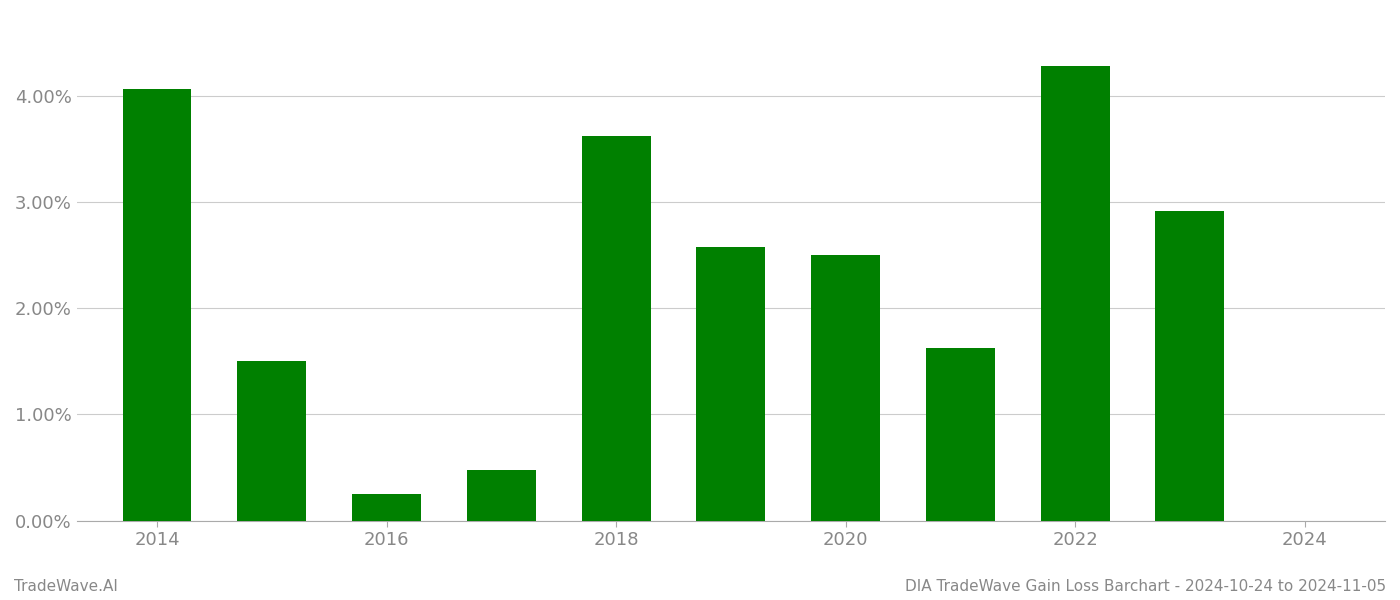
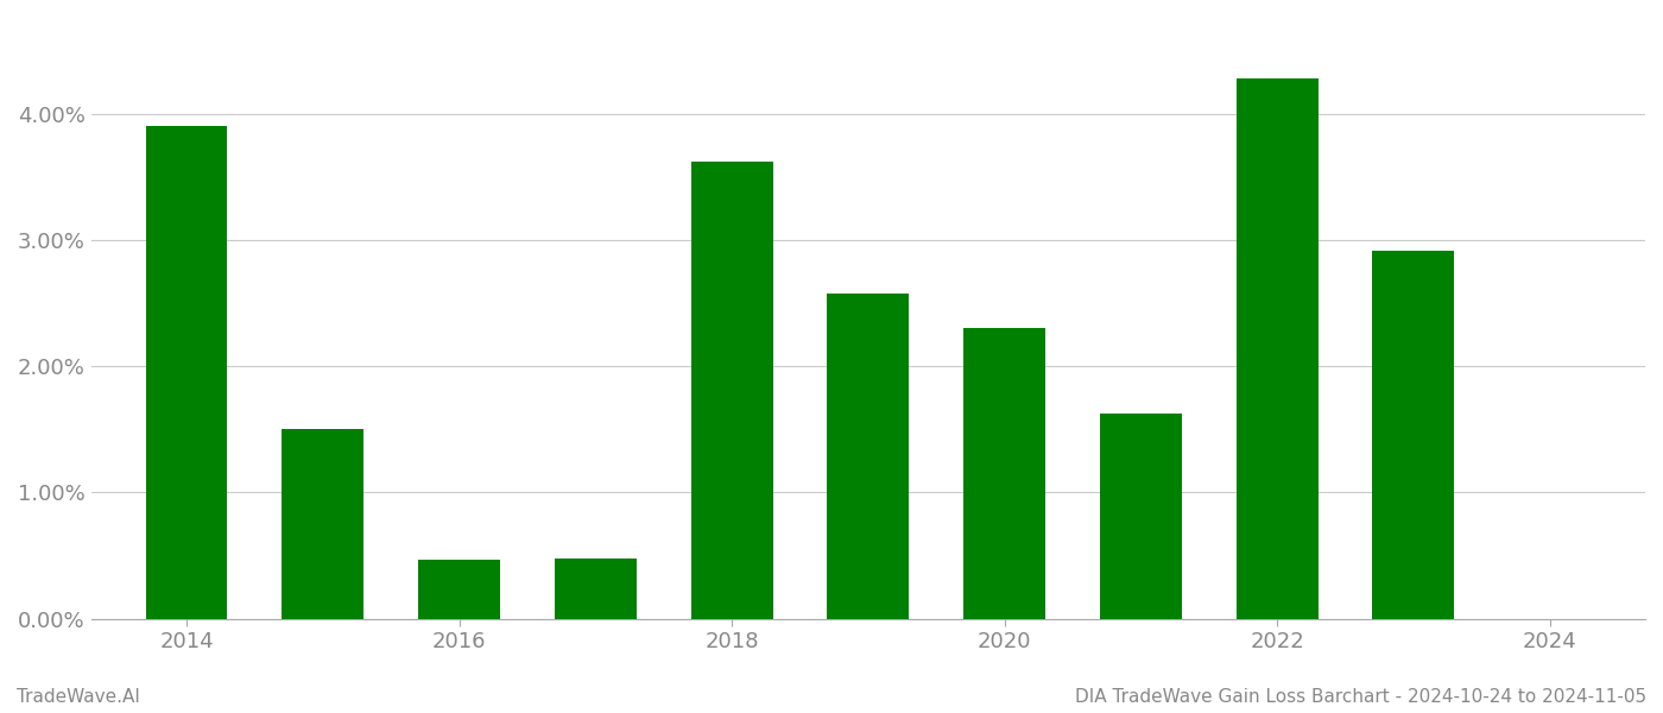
2014: 4.07% -> 3.91%
2016: 0.25% -> 0.47%
2020: 2.50% -> 2.30%
